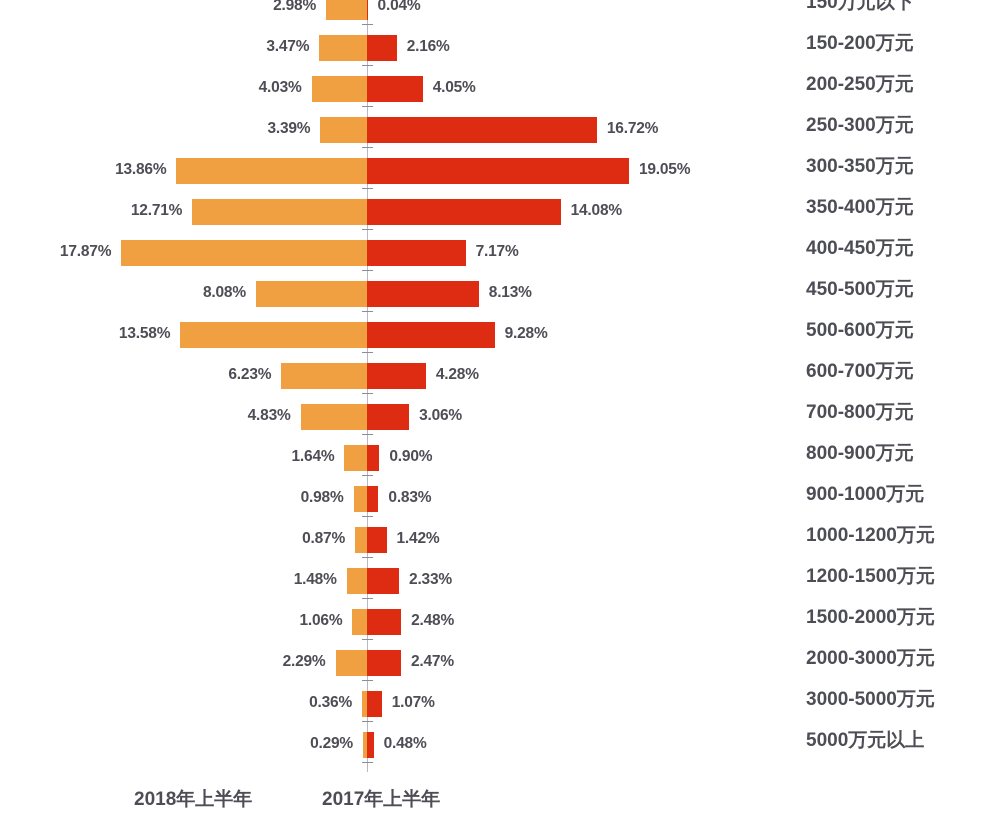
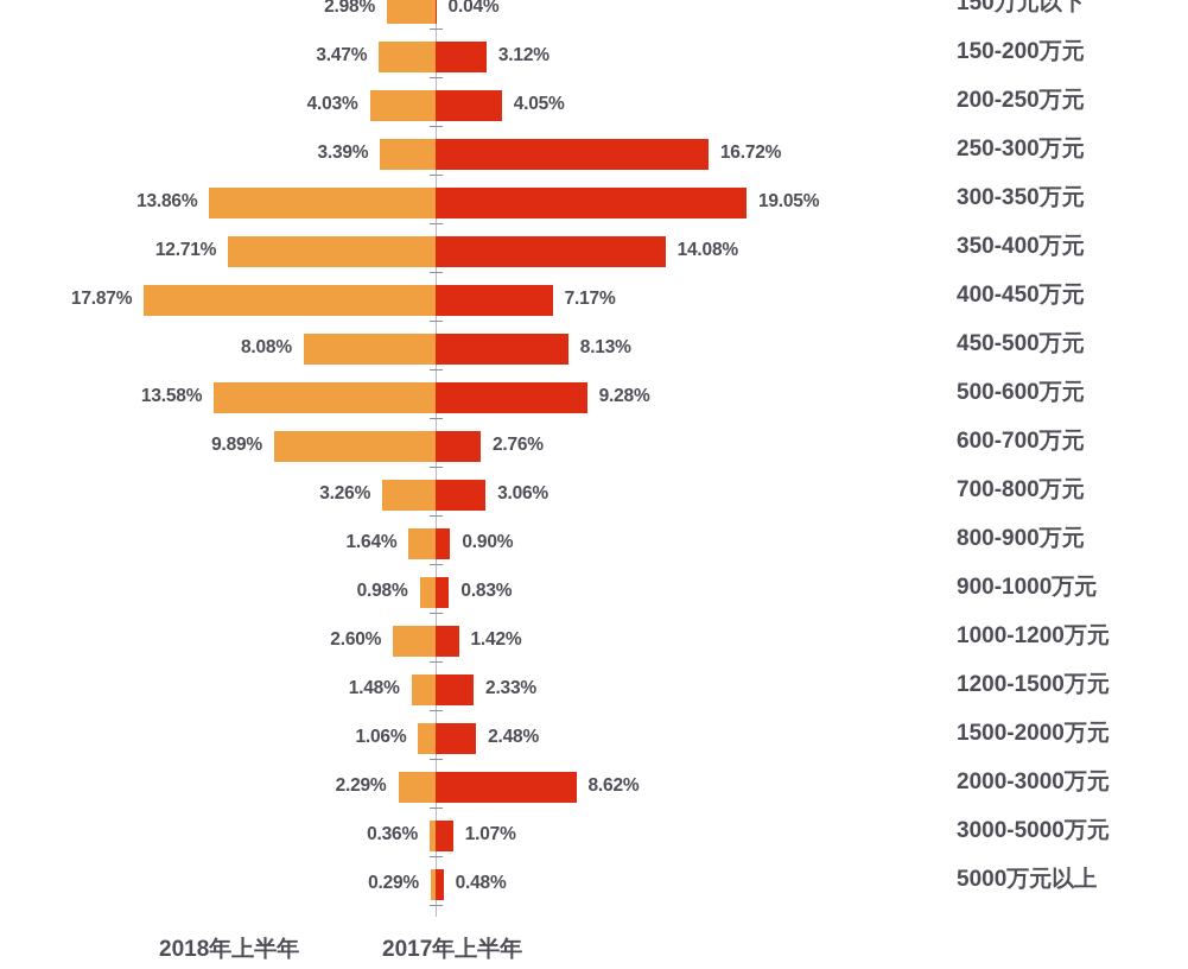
2017年上半年/150-200万元: 2.16% -> 3.12%
2018年上半年/600-700万元: 6.23% -> 9.89%
2017年上半年/600-700万元: 4.28% -> 2.76%
2018年上半年/700-800万元: 4.83% -> 3.26%
2018年上半年/1000-1200万元: 0.87% -> 2.60%
2017年上半年/2000-3000万元: 2.47% -> 8.62%
